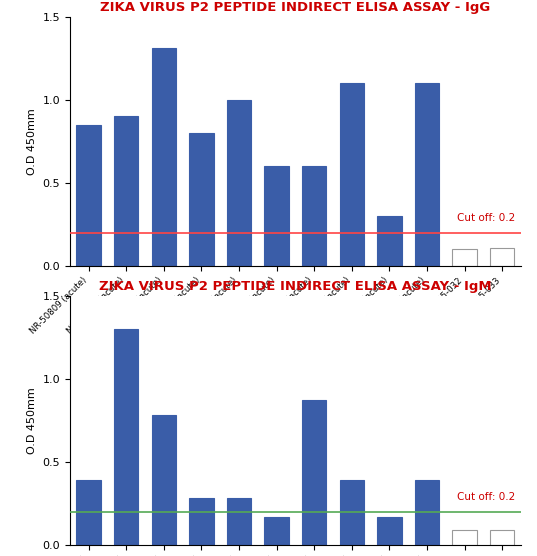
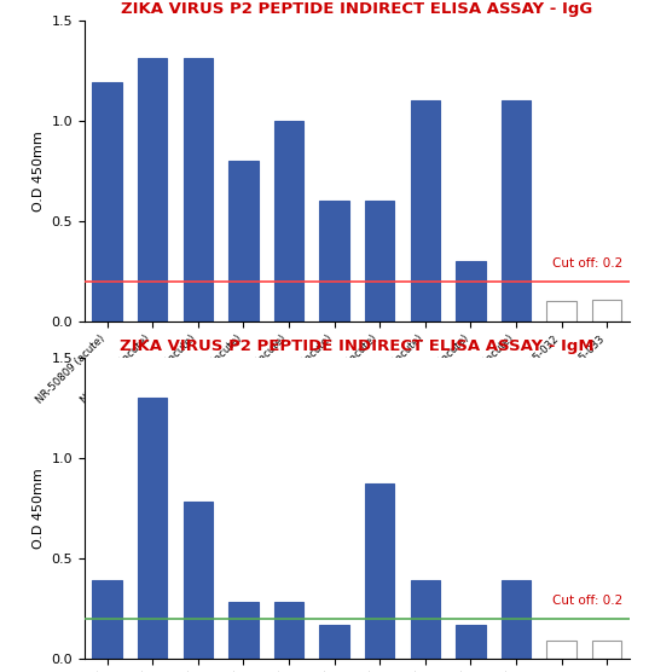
ZIKA VIRUS P2 PEPTIDE INDIRECT ELISA ASSAY - IgG/NR-50809 (acute): 0.85 -> 1.19
ZIKA VIRUS P2 PEPTIDE INDIRECT ELISA ASSAY - IgG/NR-50815 (acute): 0.90 -> 1.31
